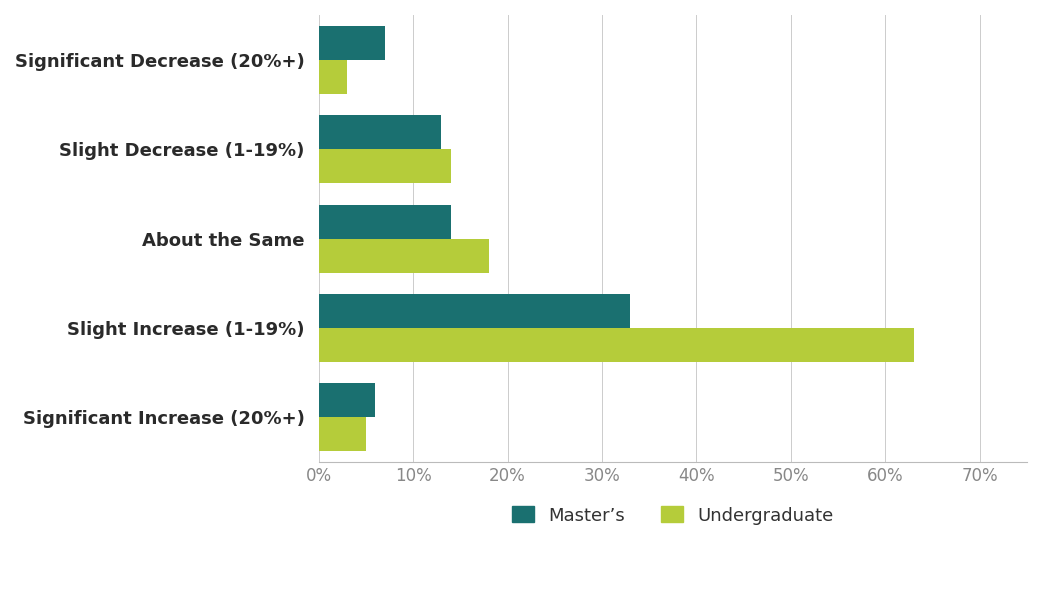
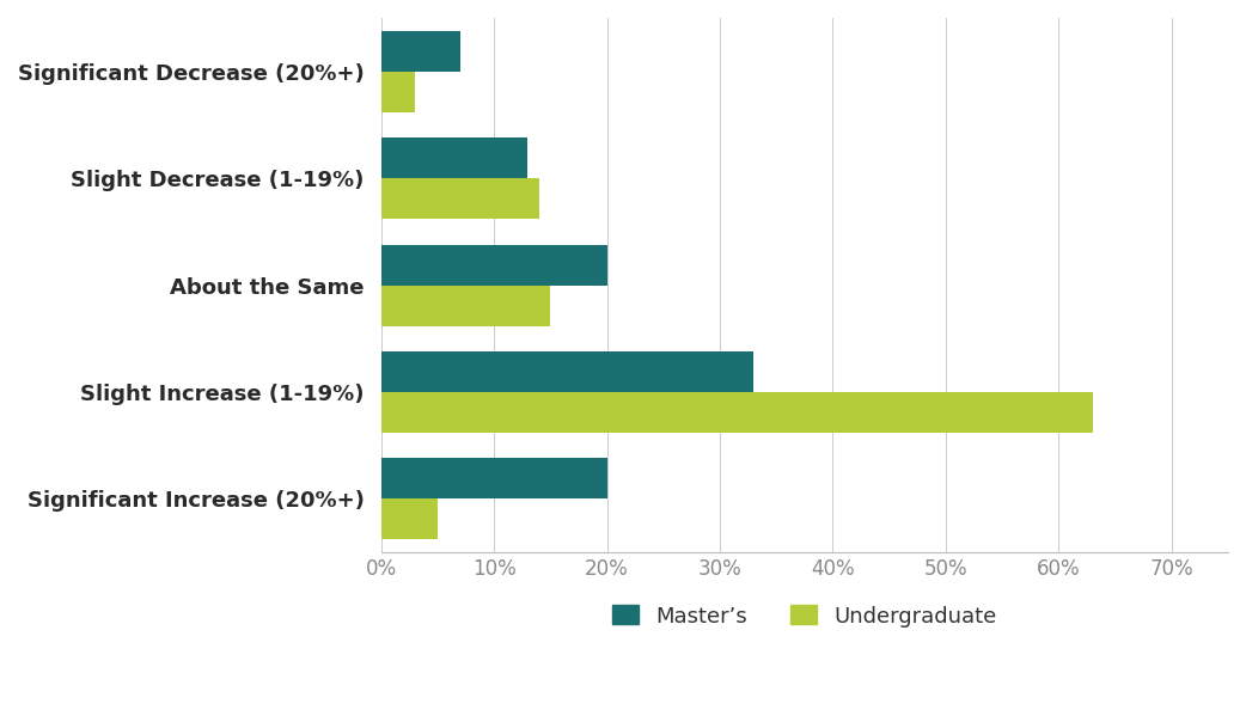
Master’s/About the Same: 14% -> 20%
Undergraduate/About the Same: 18% -> 15%
Master’s/Significant Increase (20%+): 6% -> 20%
